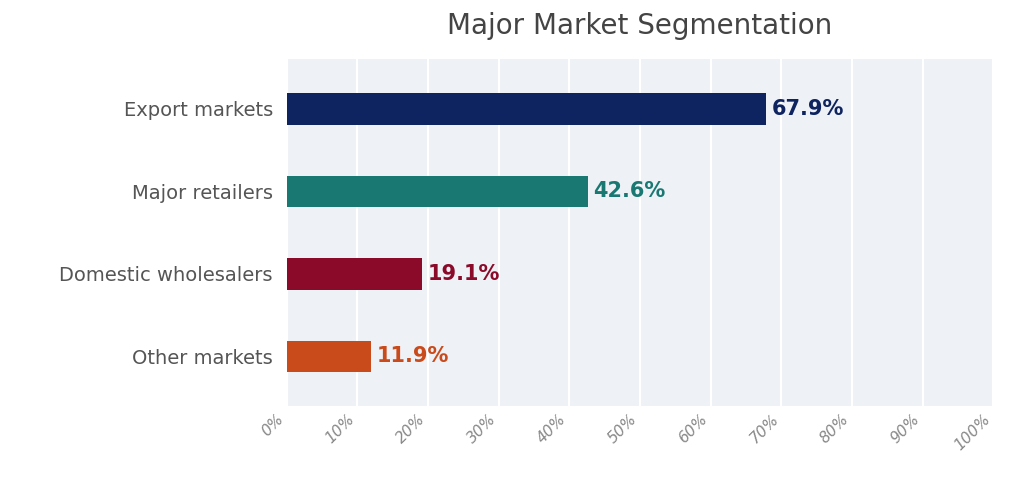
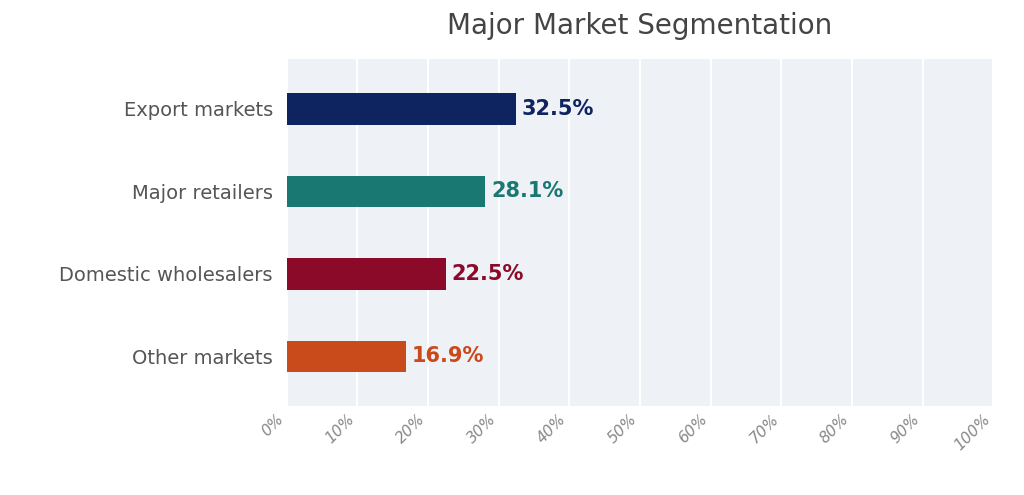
Export markets: 67.9% -> 32.5%
Major retailers: 42.6% -> 28.1%
Domestic wholesalers: 19.1% -> 22.5%
Other markets: 11.9% -> 16.9%
